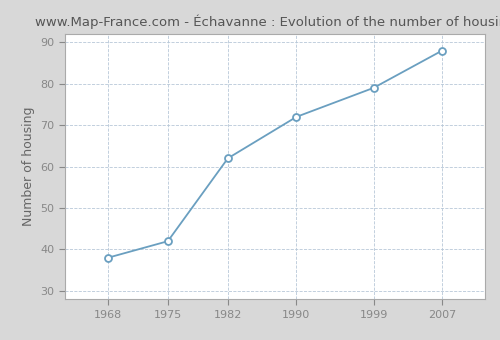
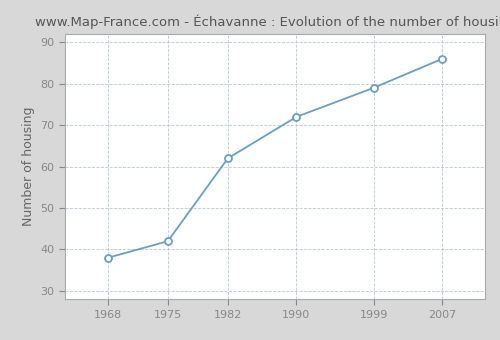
2007: 88 -> 86
